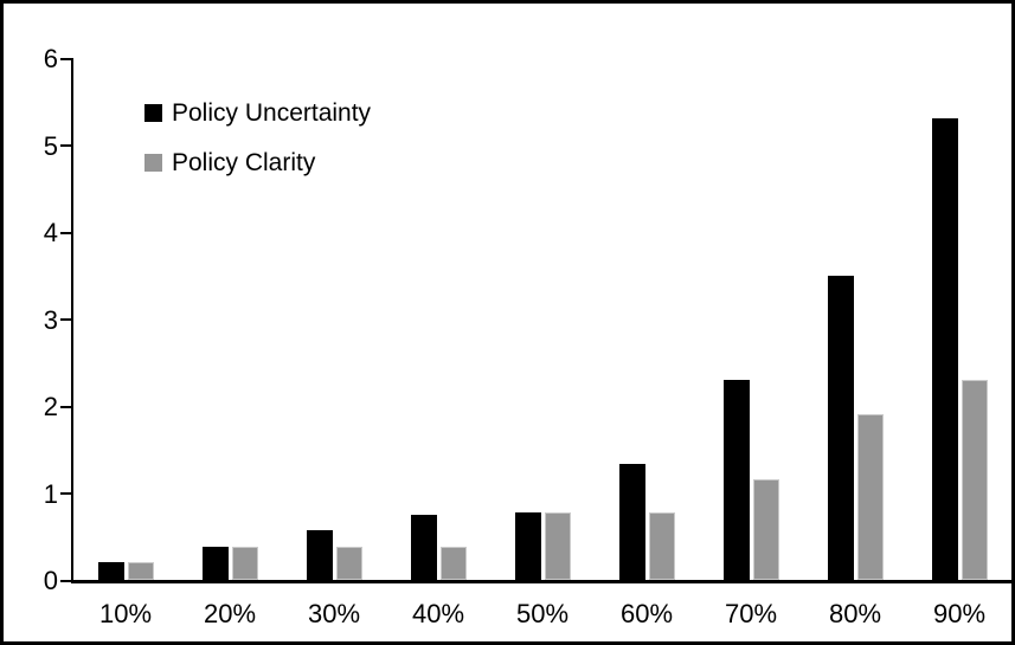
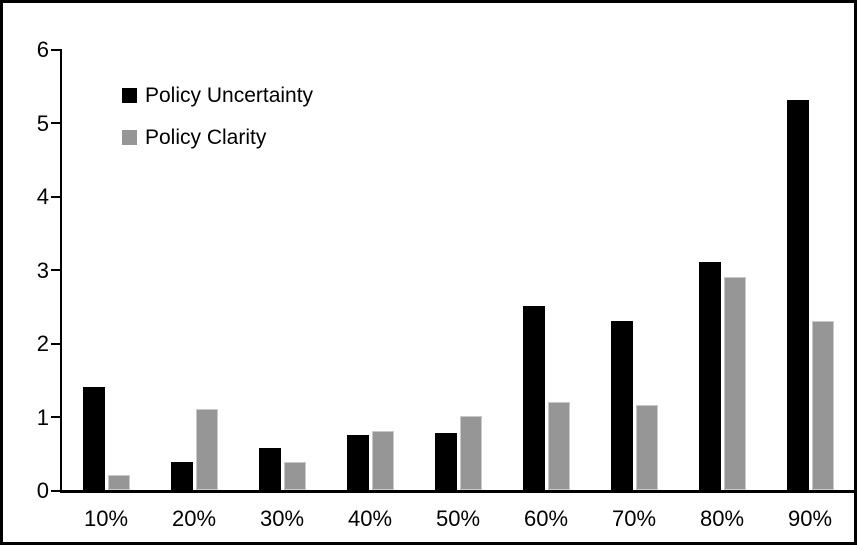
Policy Uncertainty/10%: 0.2 -> 1.4
Policy Clarity/20%: 0.4 -> 1.1
Policy Clarity/40%: 0.4 -> 0.8
Policy Clarity/50%: 0.8 -> 1.0
Policy Uncertainty/60%: 1.3 -> 2.5
Policy Clarity/60%: 0.8 -> 1.2
Policy Uncertainty/80%: 3.5 -> 3.1
Policy Clarity/80%: 1.9 -> 2.9
